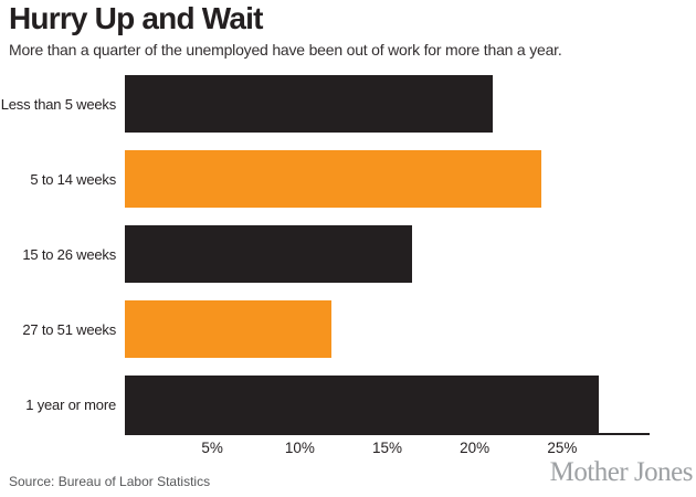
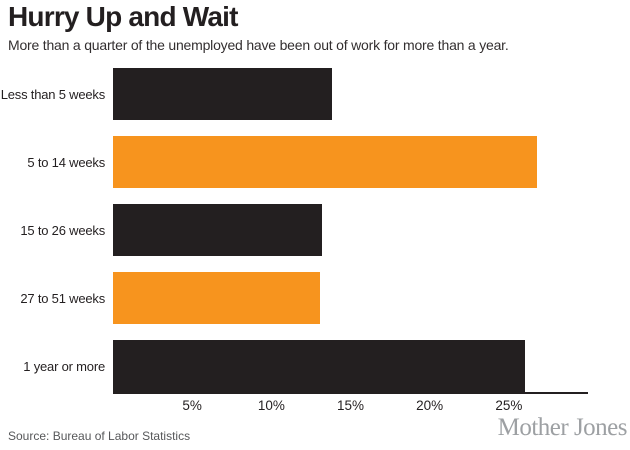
Less than 5 weeks: 21.0% -> 13.8%
5 to 14 weeks: 23.8% -> 26.8%
15 to 26 weeks: 16.4% -> 13.2%
27 to 51 weeks: 11.8% -> 13.1%
1 year or more: 27.1% -> 26.0%
